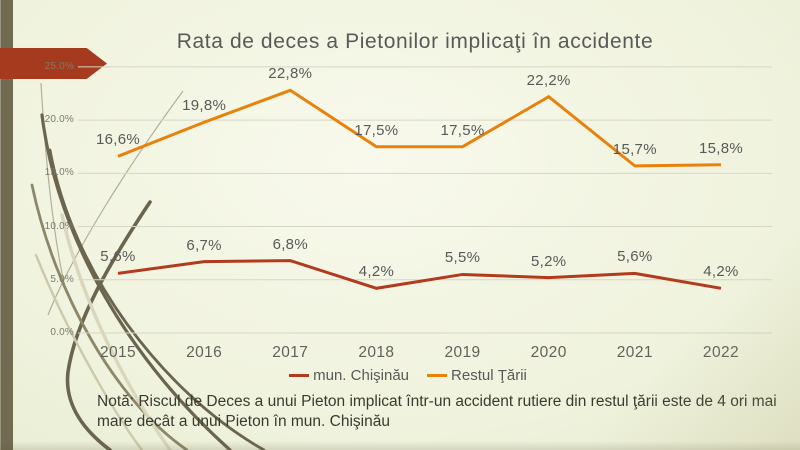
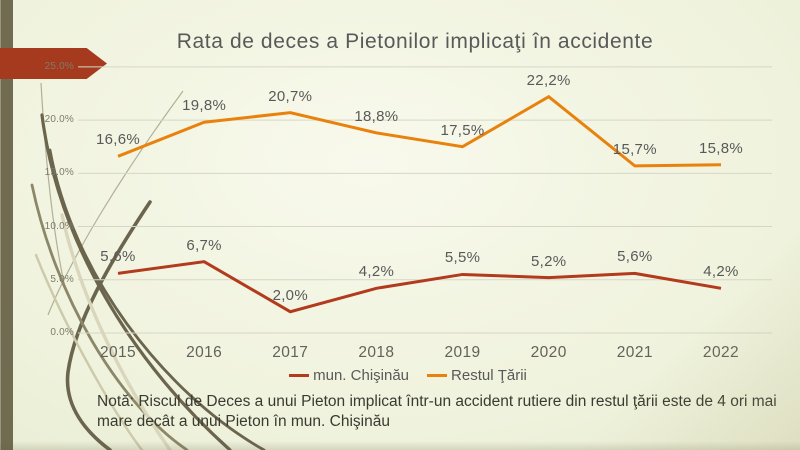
mun. Chişinău/2017: 6,8% -> 2,0%
Restul Ţării/2017: 22,8% -> 20,7%
Restul Ţării/2018: 17,5% -> 18,8%
